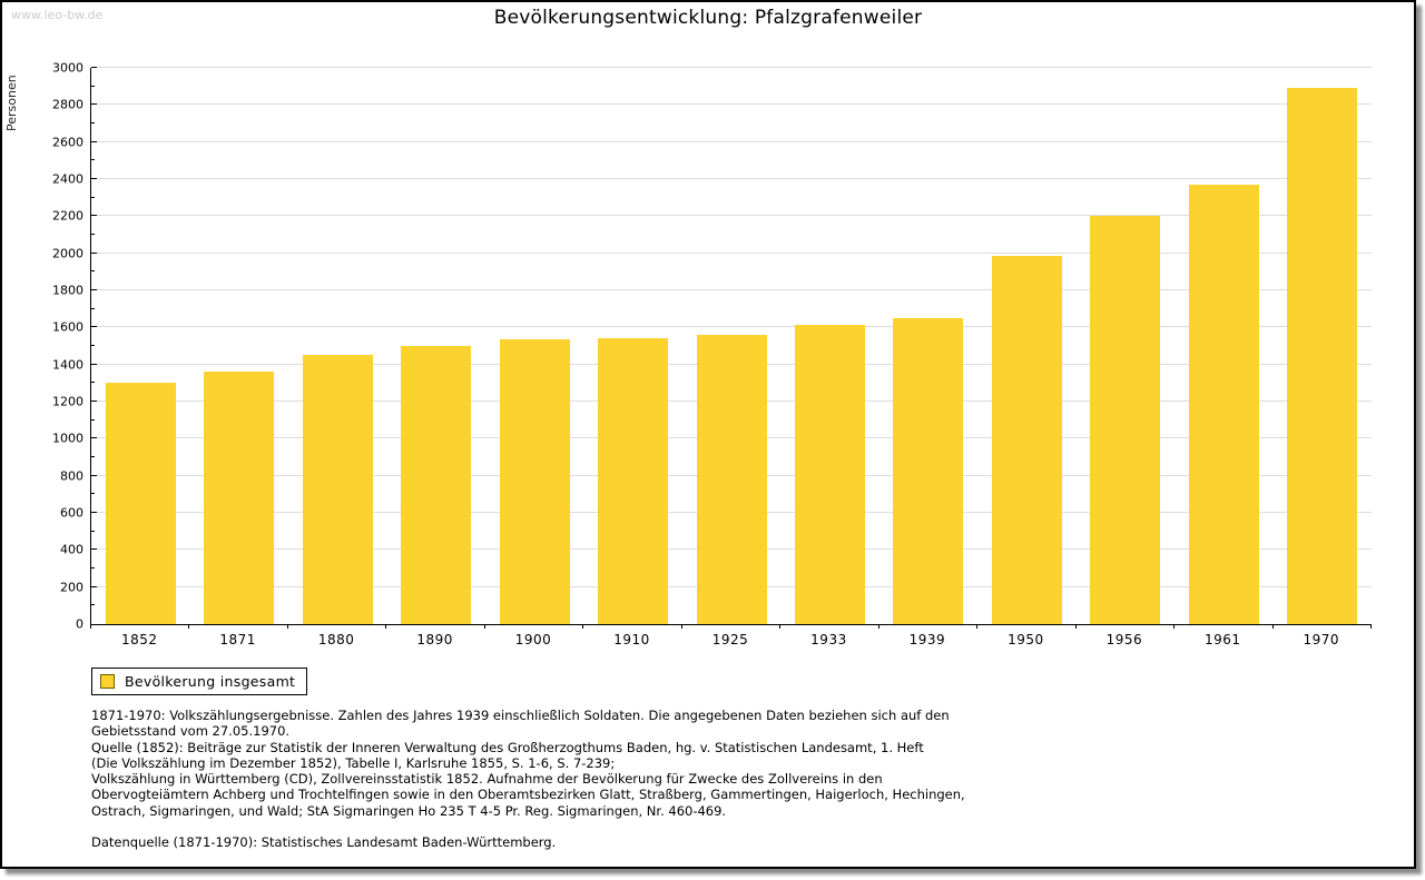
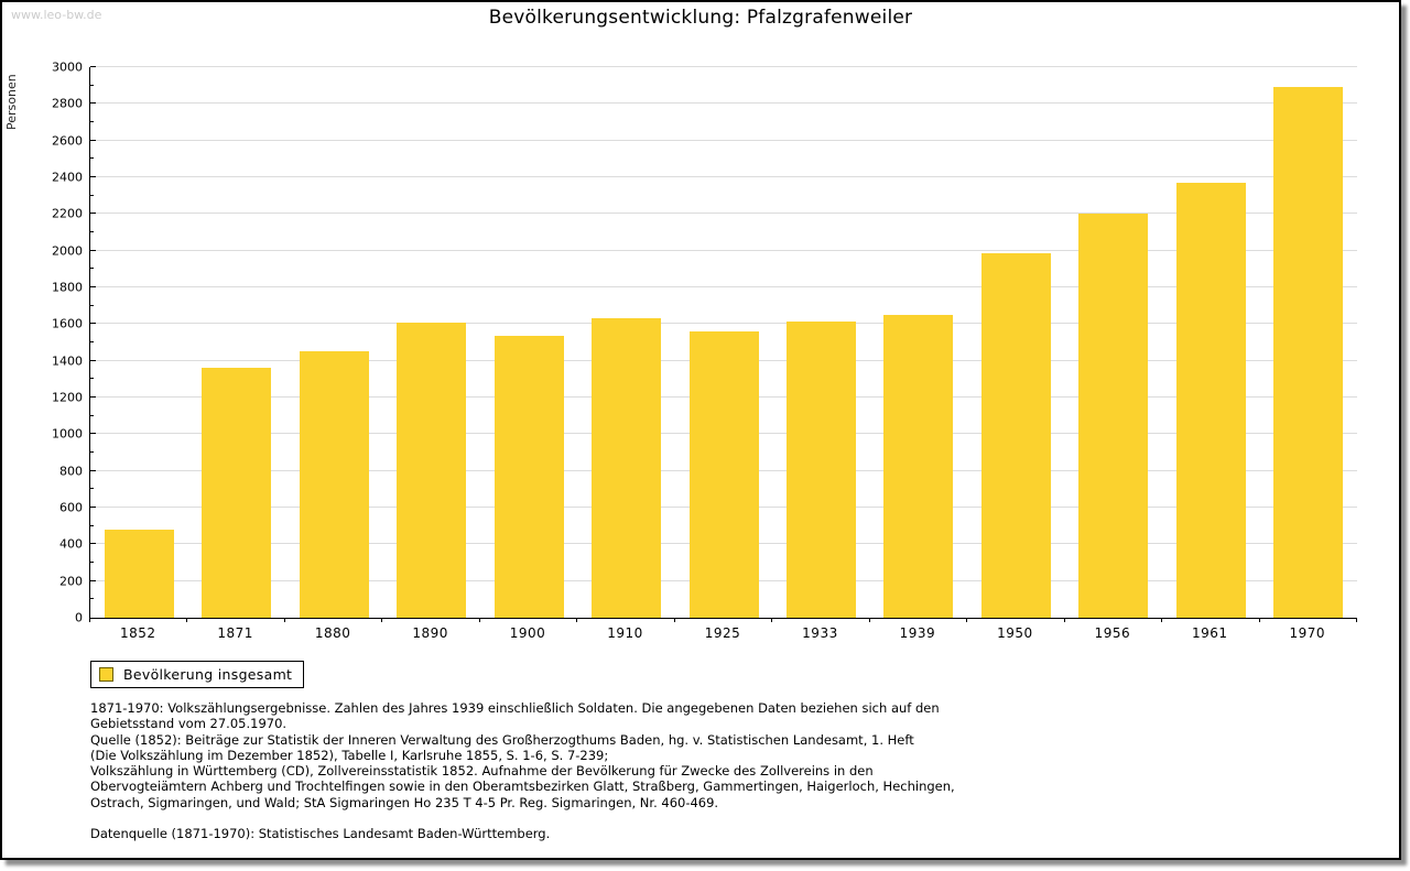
1852: 1300 -> 480
1890: 1500 -> 1610
1910: 1540 -> 1630
